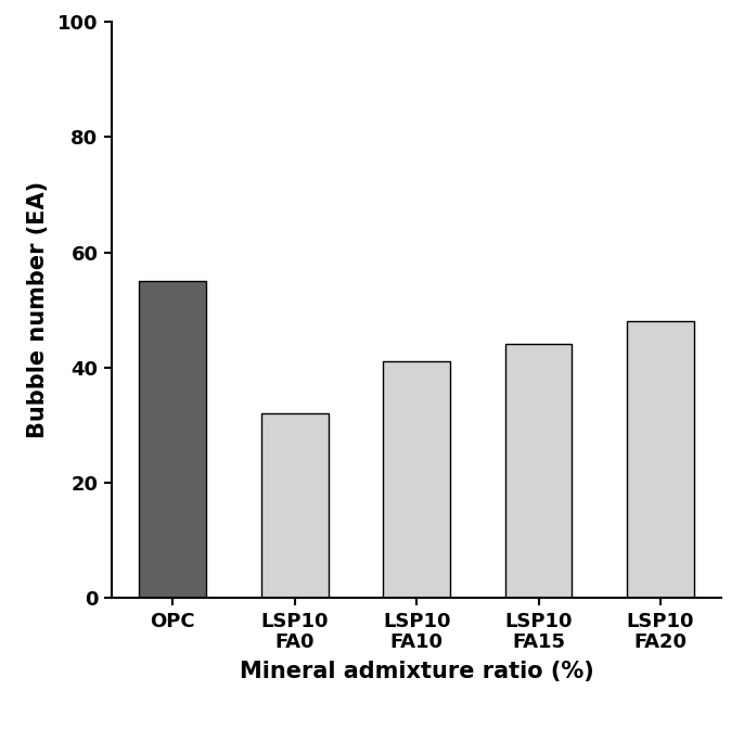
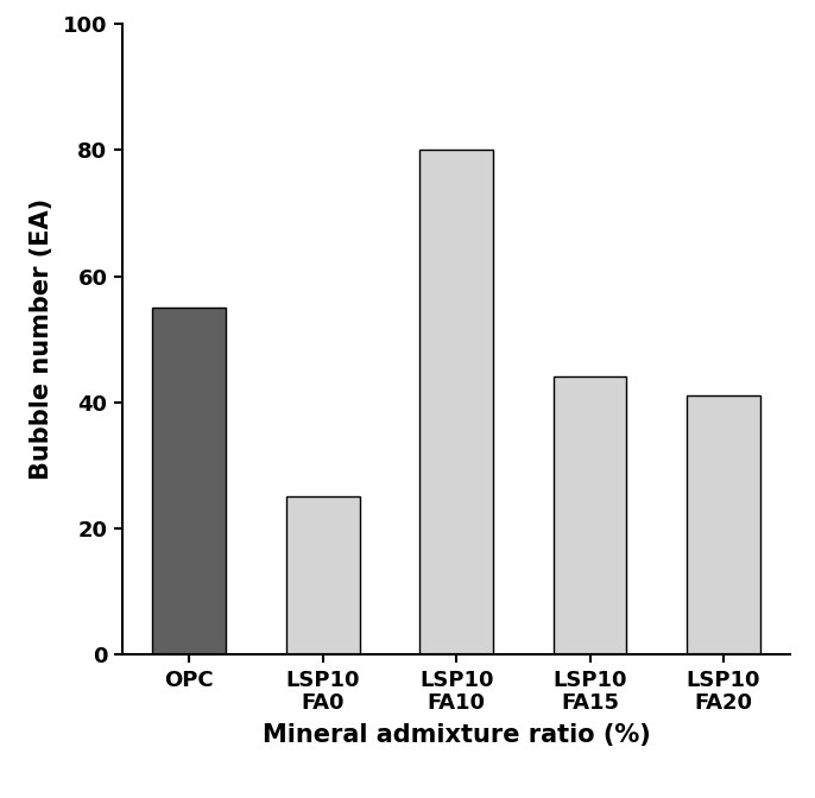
LSP10 FA0: 32 -> 25
LSP10 FA10: 41 -> 80
LSP10 FA20: 48 -> 41
